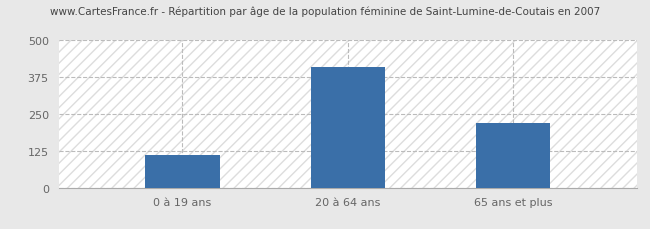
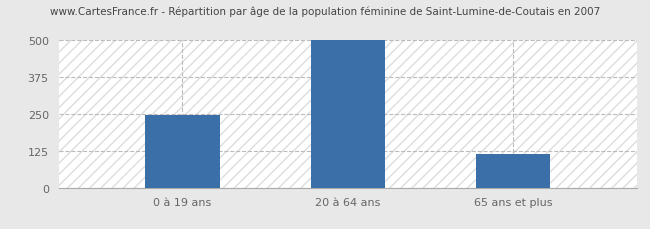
0 à 19 ans: 110 -> 248
20 à 64 ans: 410 -> 500
65 ans et plus: 220 -> 113
